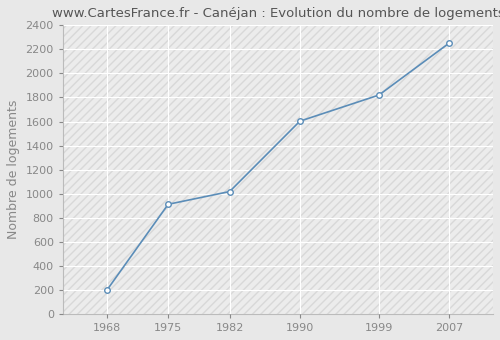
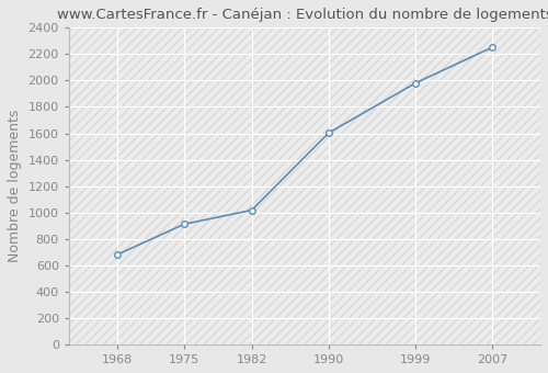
1968: 200 -> 680
1999: 1820 -> 1980
